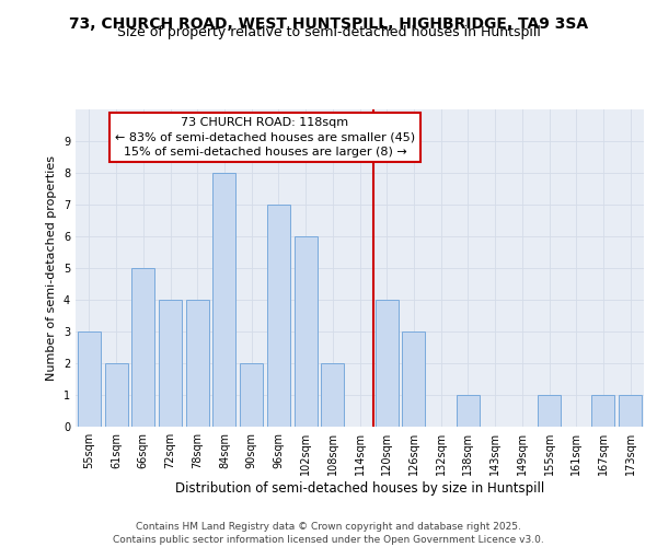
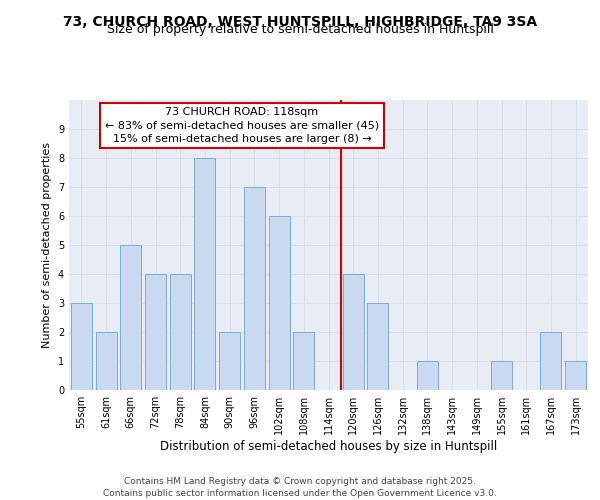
167sqm: 1 -> 2
